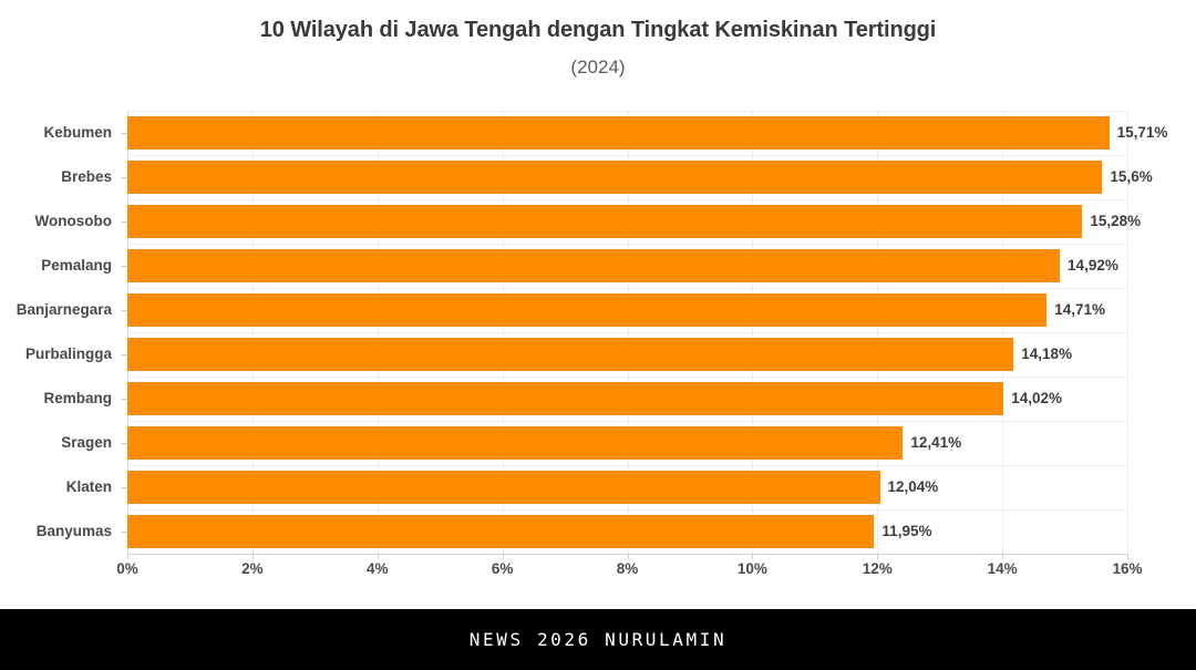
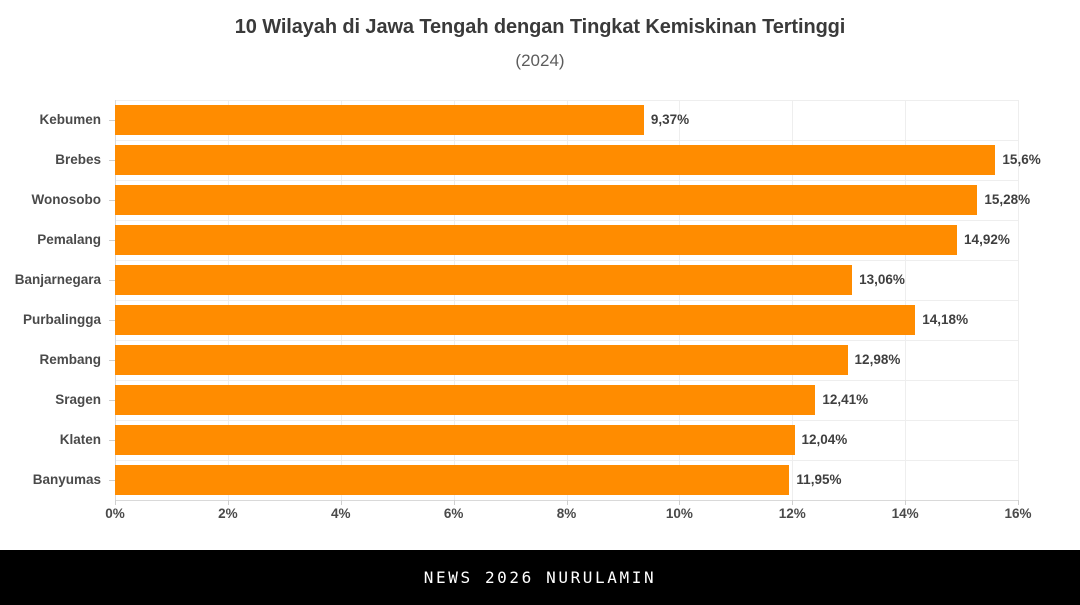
Kebumen: 15,71% -> 9,37%
Banjarnegara: 14,71% -> 13,06%
Rembang: 14,02% -> 12,98%
